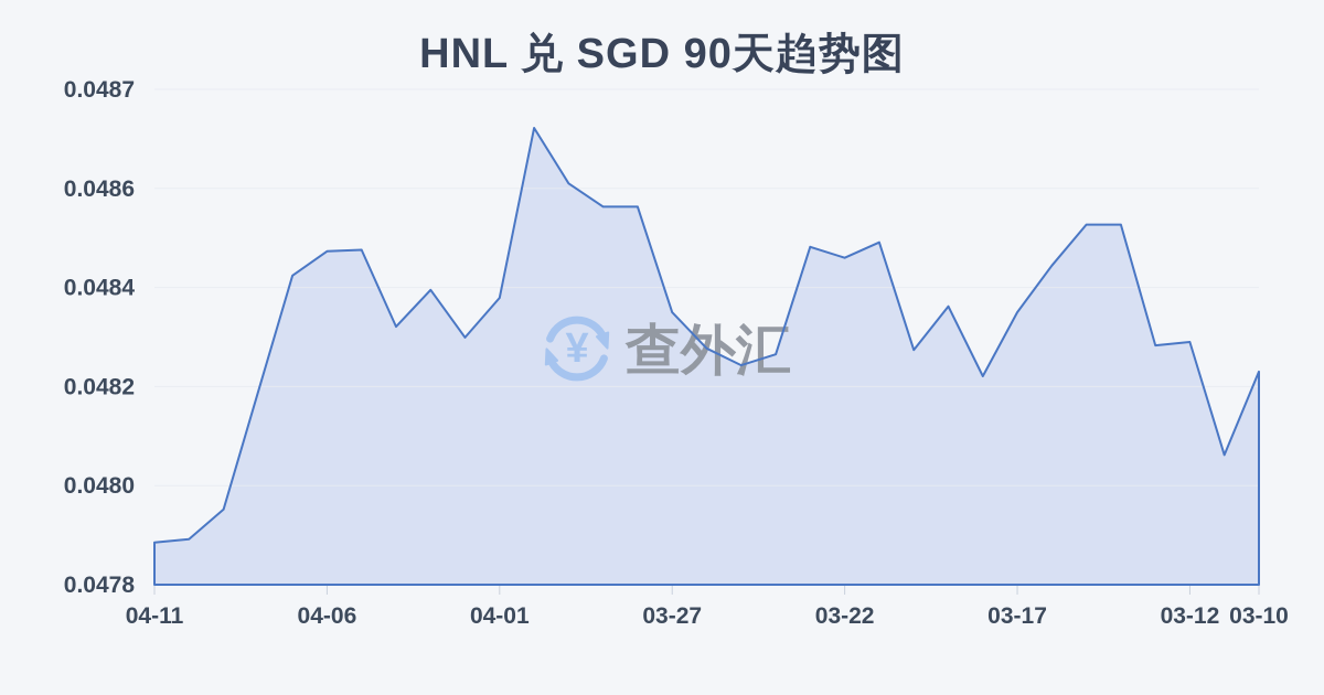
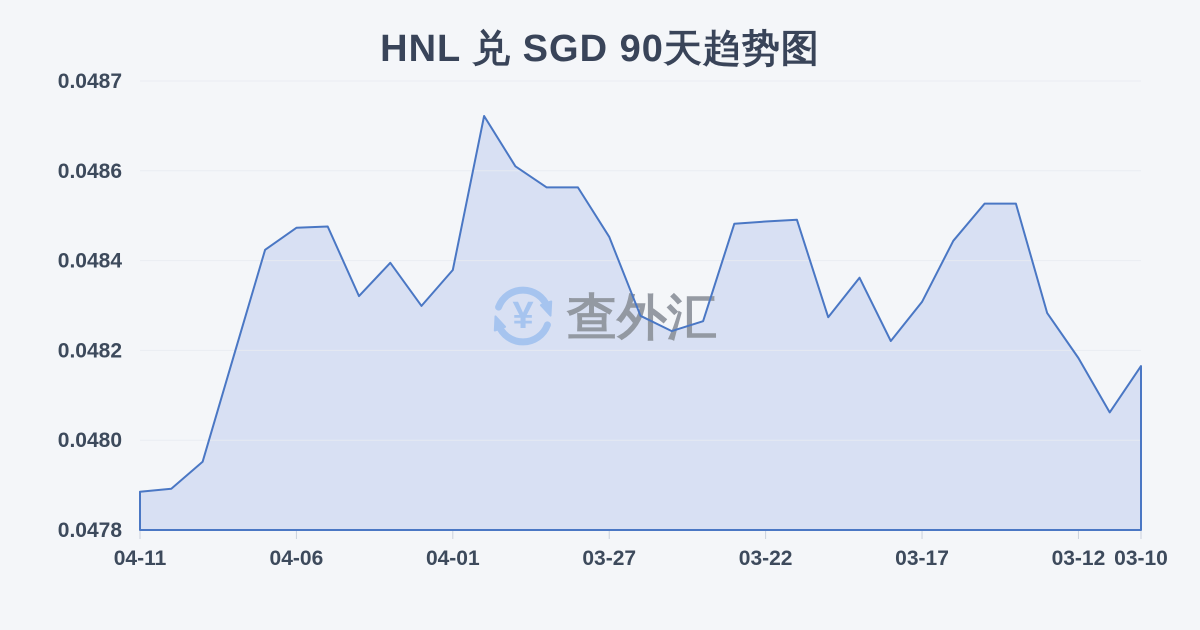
03-27: 0.04835 -> 0.04845
03-22: 0.04846 -> 0.04849
03-17: 0.04835 -> 0.04831
03-12: 0.04829 -> 0.04818
03-10: 0.04823 -> 0.04816
